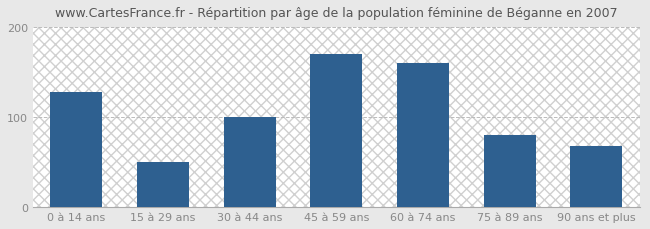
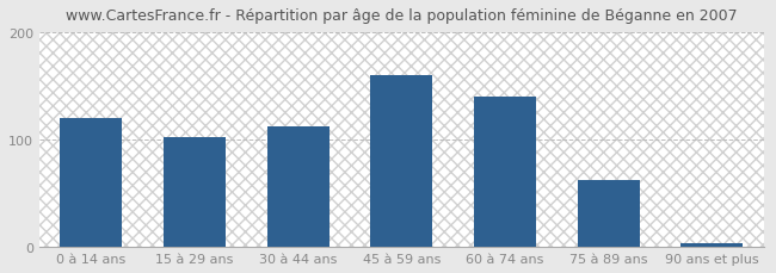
0 à 14 ans: 128 -> 120
15 à 29 ans: 50 -> 103
30 à 44 ans: 100 -> 113
45 à 59 ans: 170 -> 160
60 à 74 ans: 160 -> 140
75 à 89 ans: 80 -> 62
90 ans et plus: 68 -> 3
